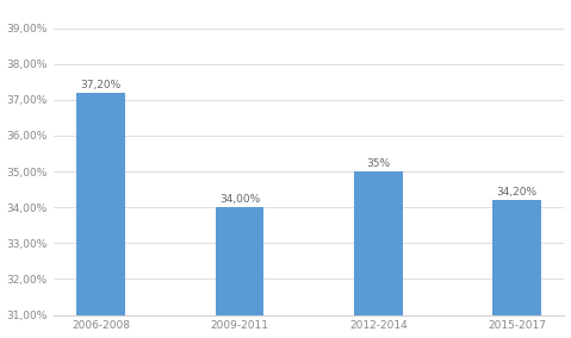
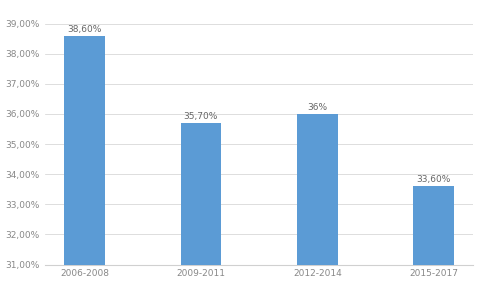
2006-2008: 37,20% -> 38,60%
2009-2011: 34,00% -> 35,70%
2012-2014: 35% -> 36%
2015-2017: 34,20% -> 33,60%
